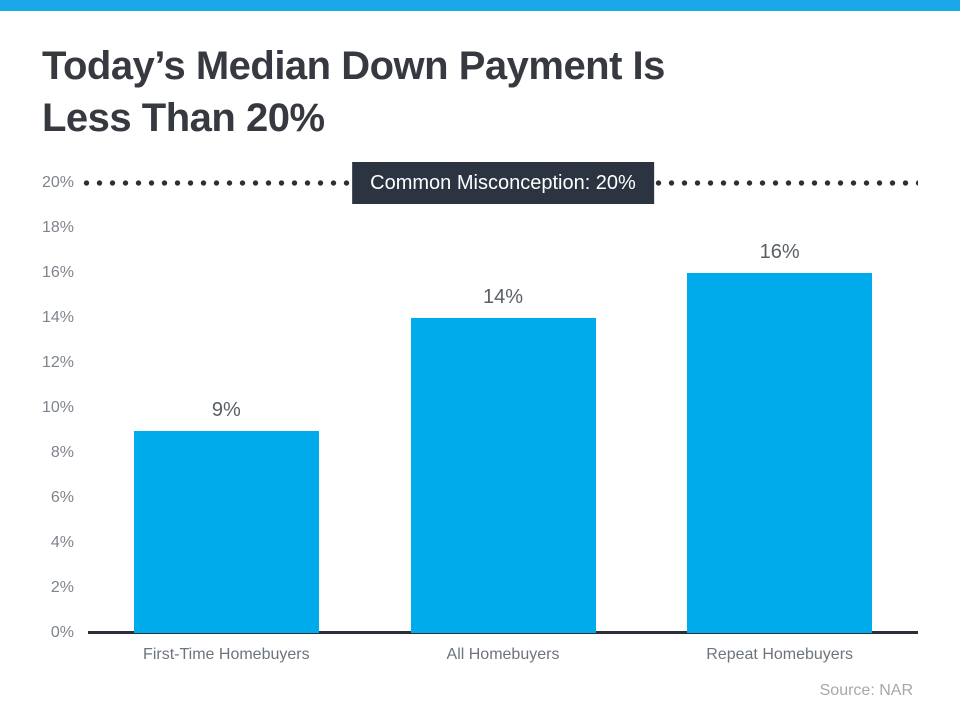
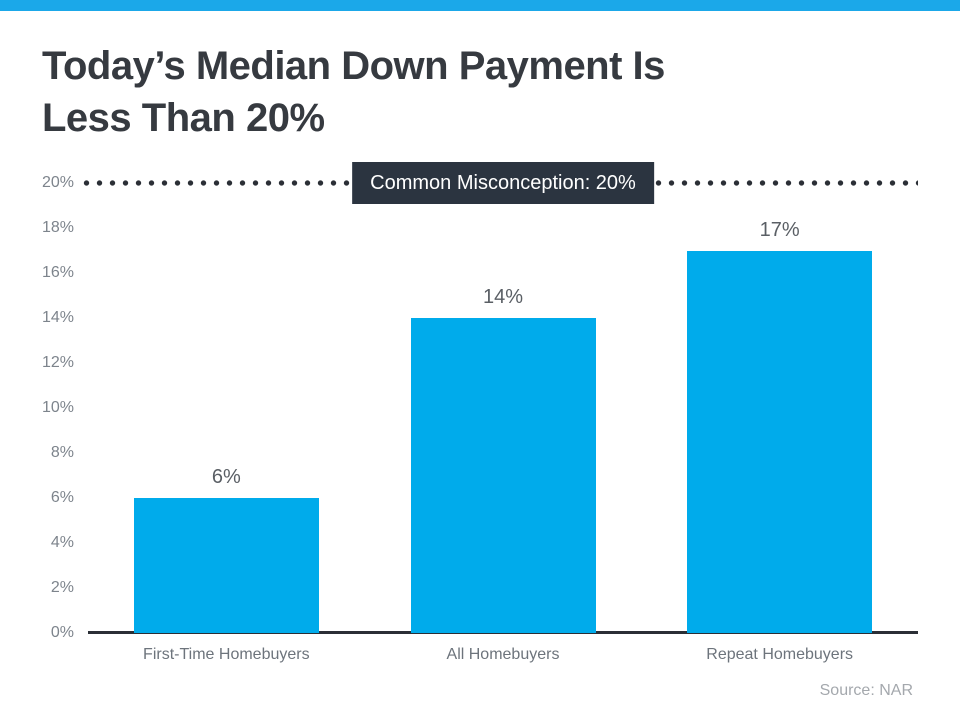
First-Time Homebuyers: 9% -> 6%
Repeat Homebuyers: 16% -> 17%
